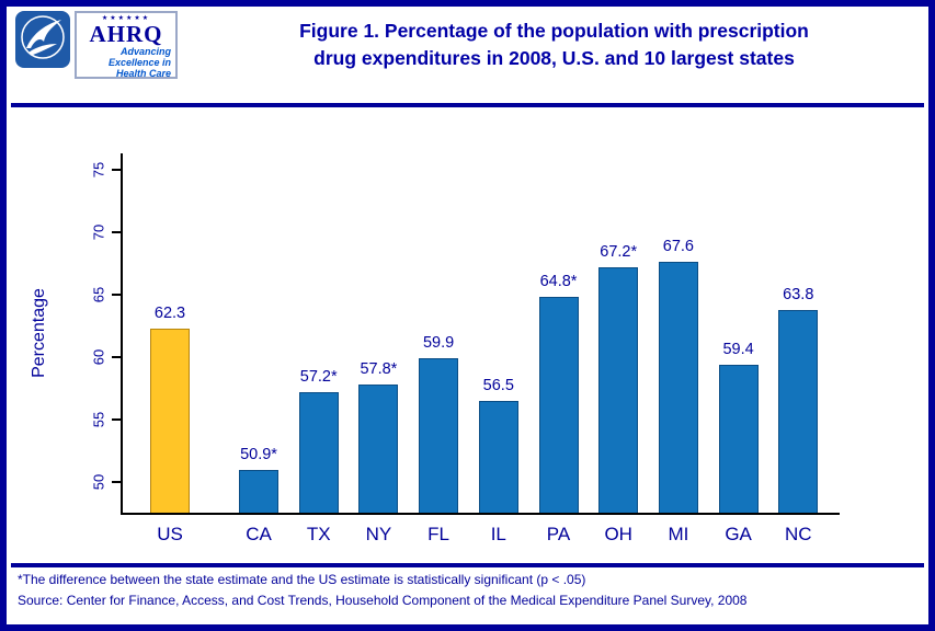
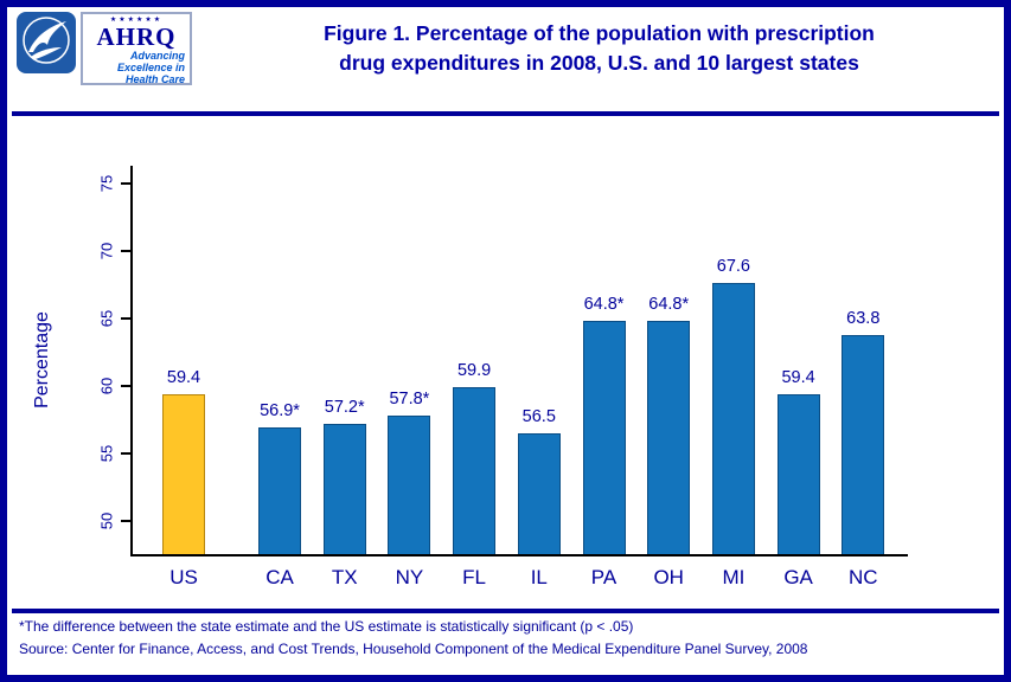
US: 62.3 -> 59.4
CA: 50.9 -> 56.9
OH: 67.2 -> 64.8
